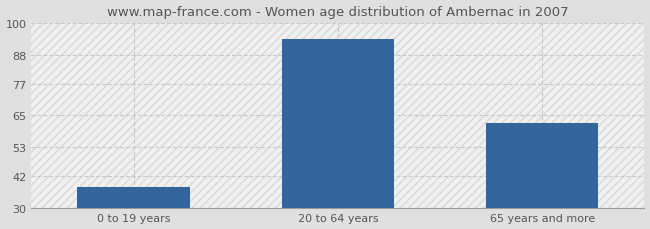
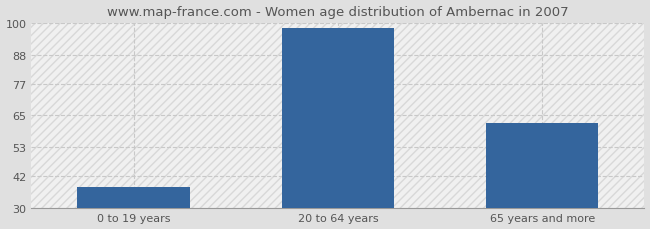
20 to 64 years: 94 -> 98
